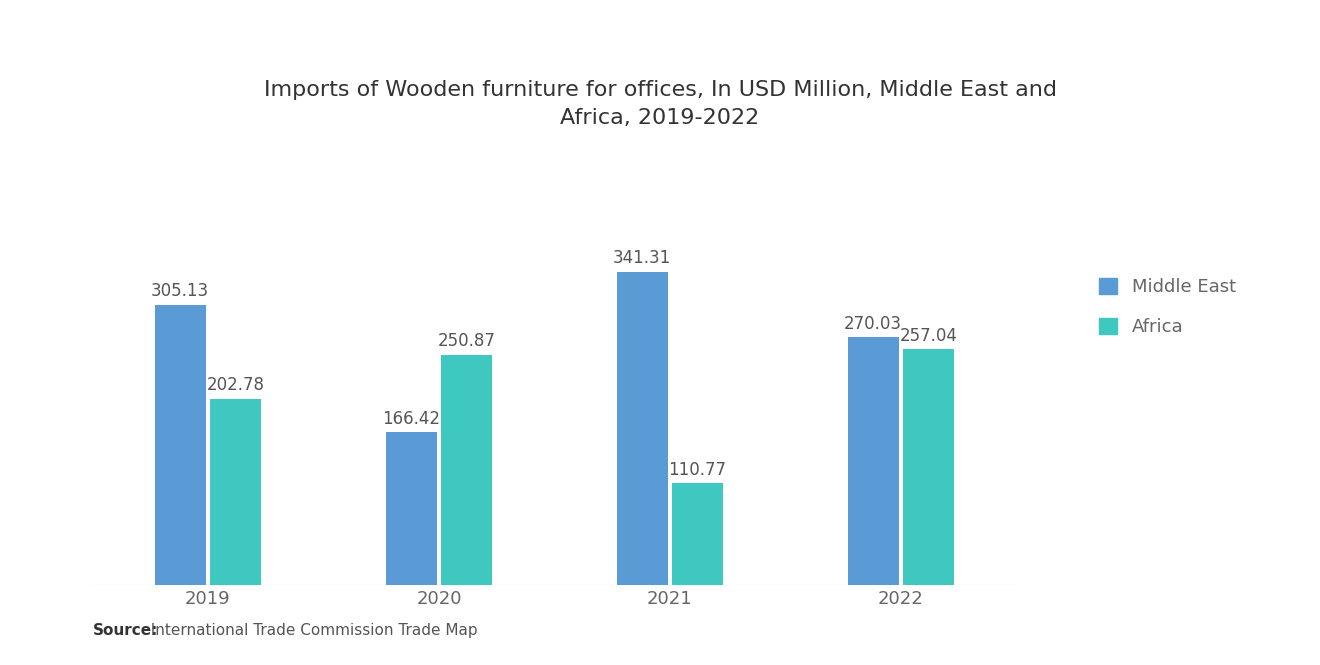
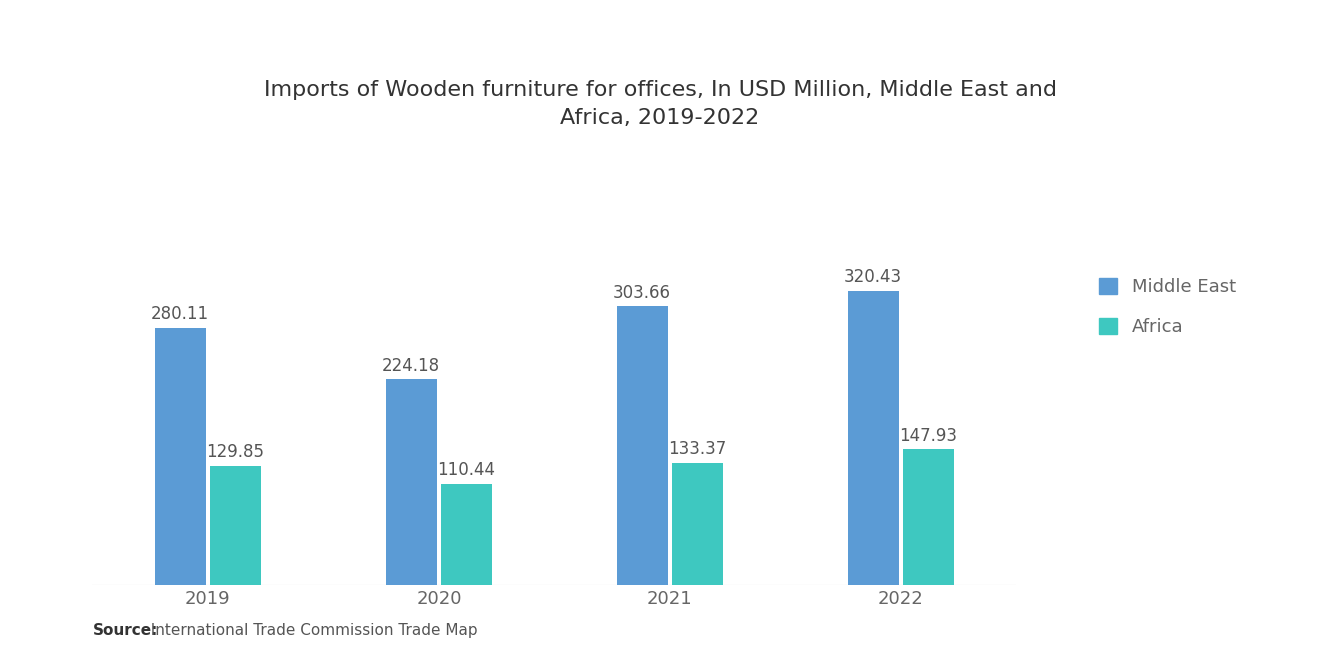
Middle East/2019: 305.13 -> 280.11
Africa/2019: 202.78 -> 129.85
Middle East/2020: 166.42 -> 224.18
Africa/2020: 250.87 -> 110.44
Middle East/2021: 341.31 -> 303.66
Africa/2021: 110.77 -> 133.37
Middle East/2022: 270.03 -> 320.43
Africa/2022: 257.04 -> 147.93
